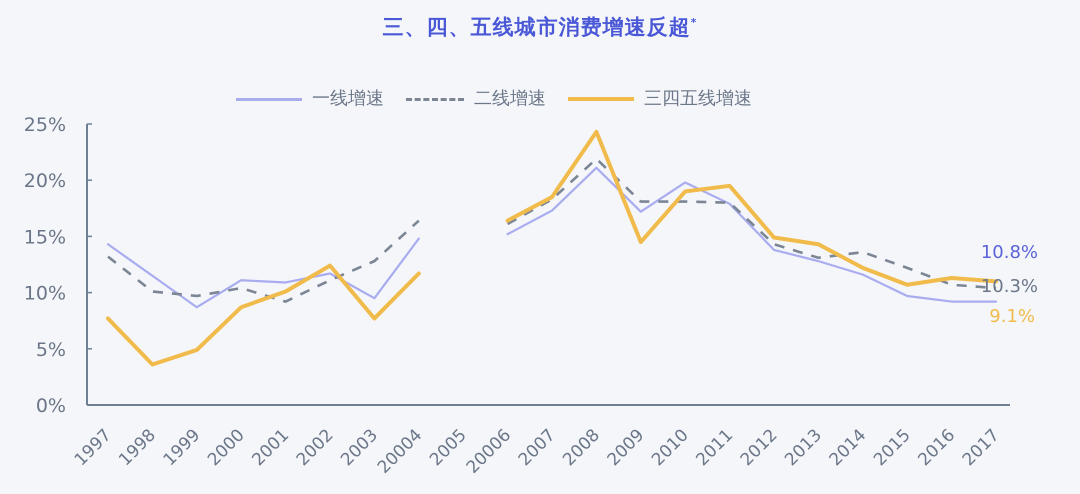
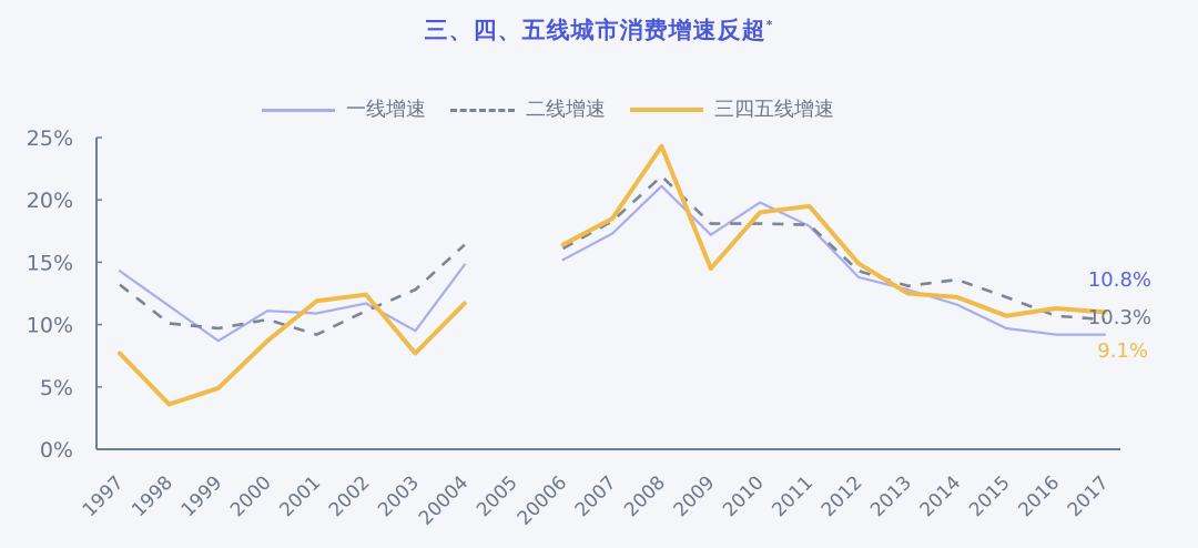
三四五线增速/2001: 10.1% -> 11.9%
三四五线增速/2013: 14.3% -> 12.5%
